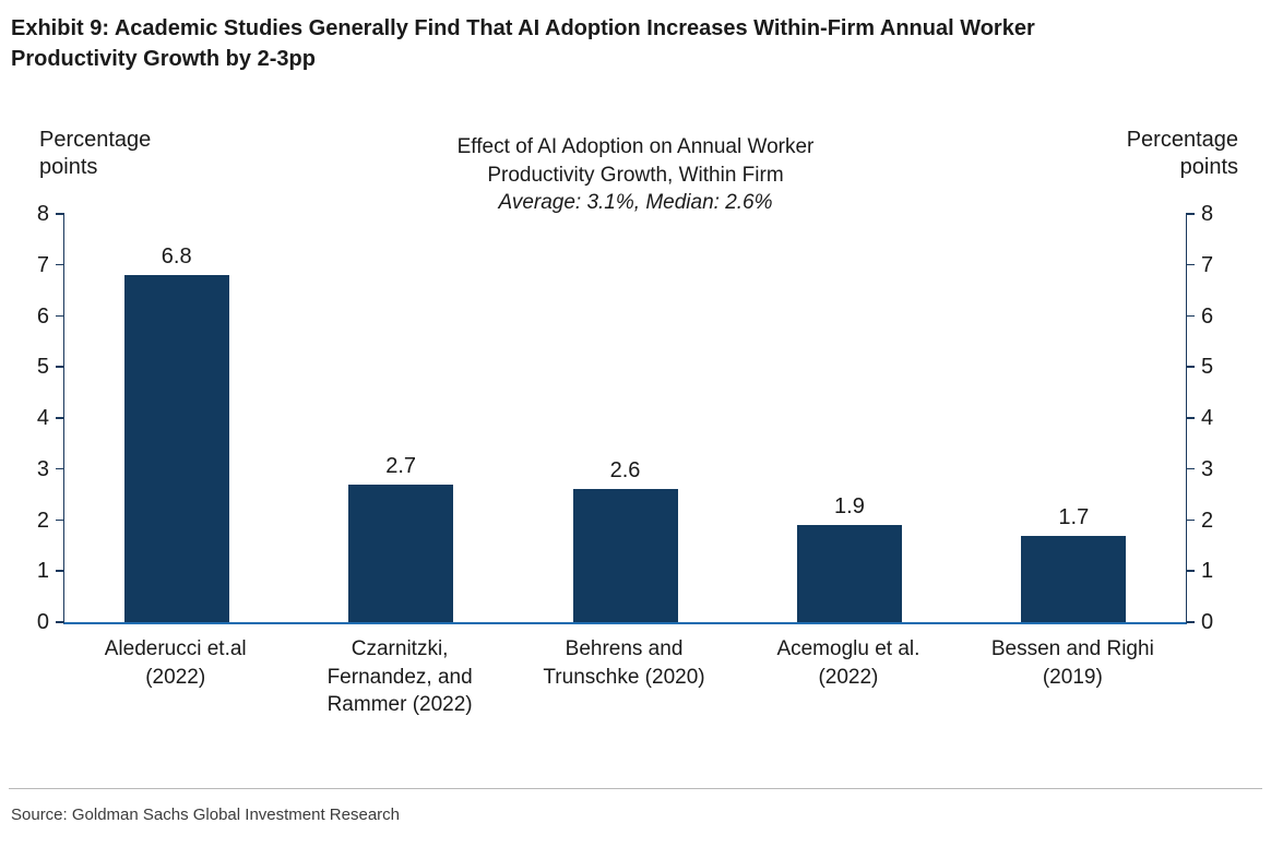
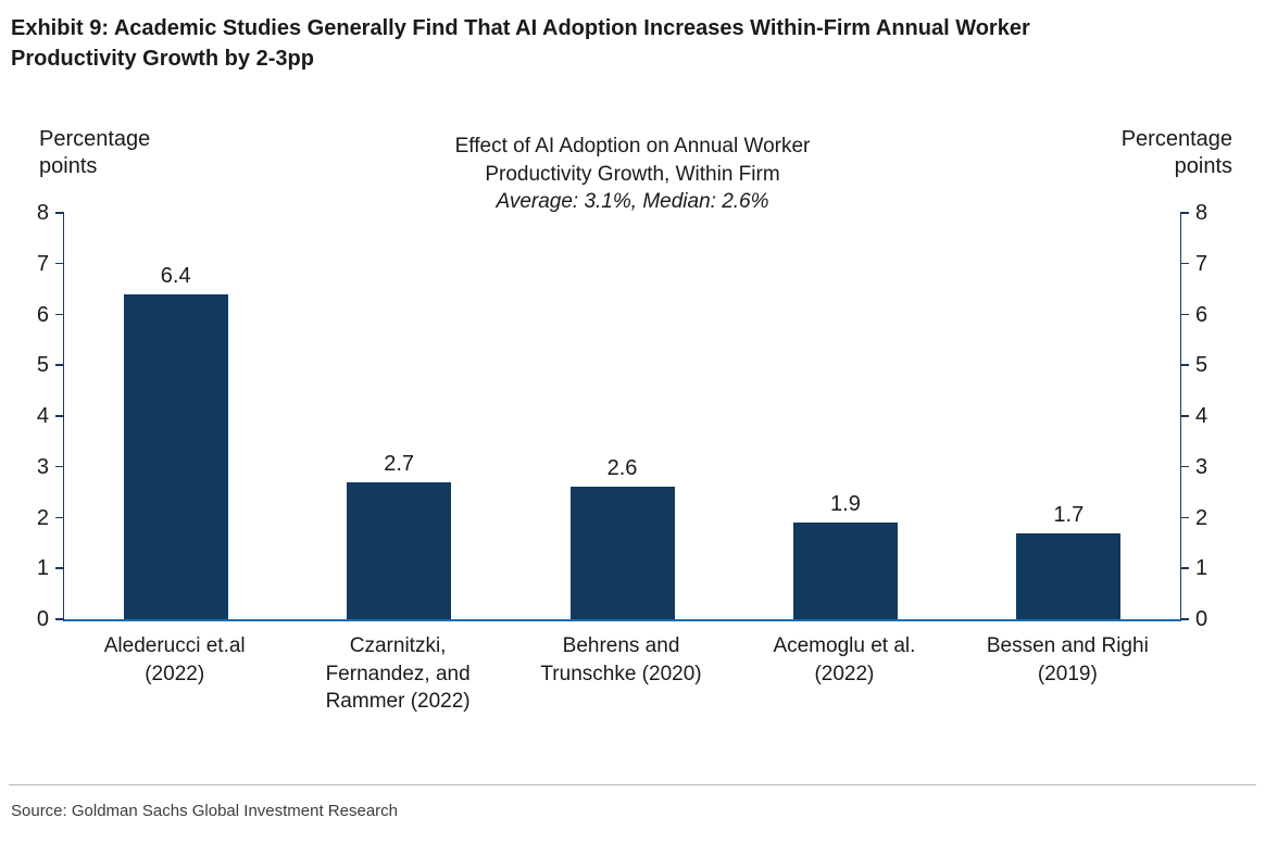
Alederucci et.al (2022): 6.8 -> 6.4
